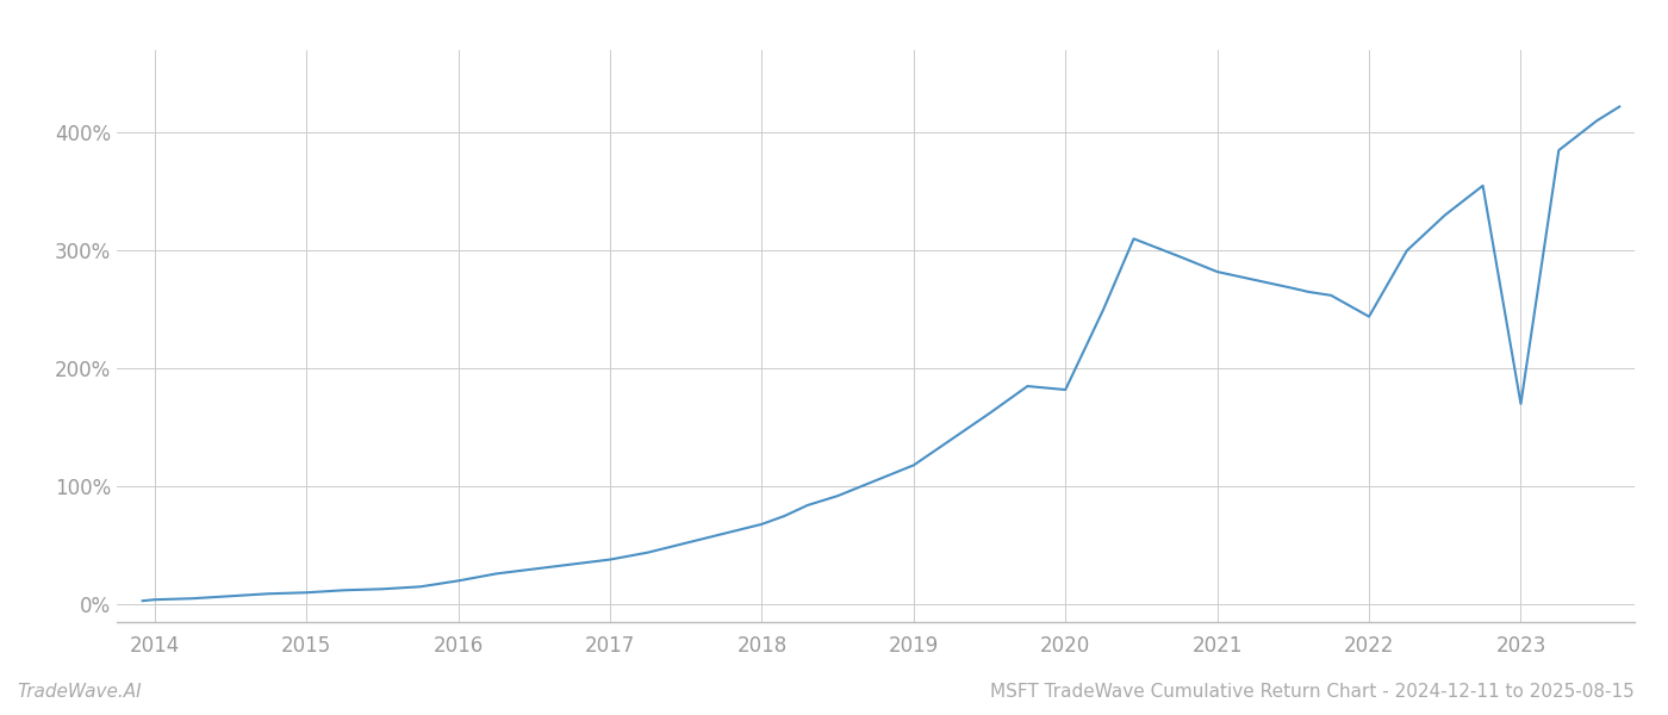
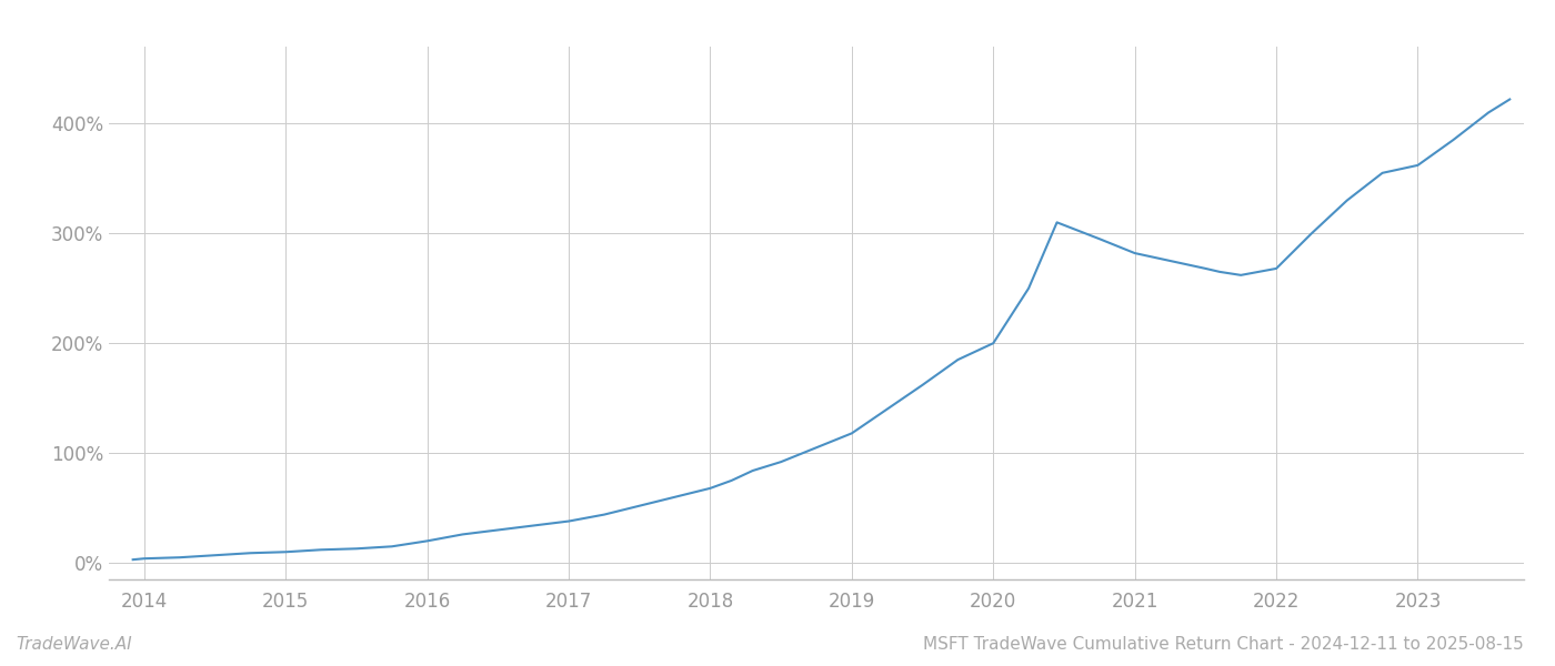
2020: 182% -> 200%
2022: 244% -> 268%
2023: 170% -> 362%
